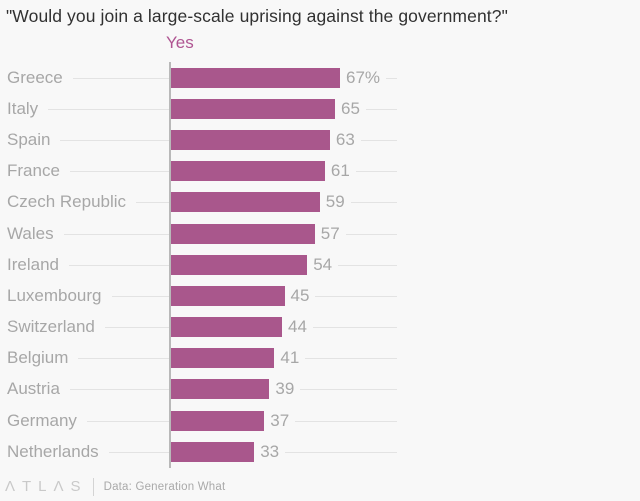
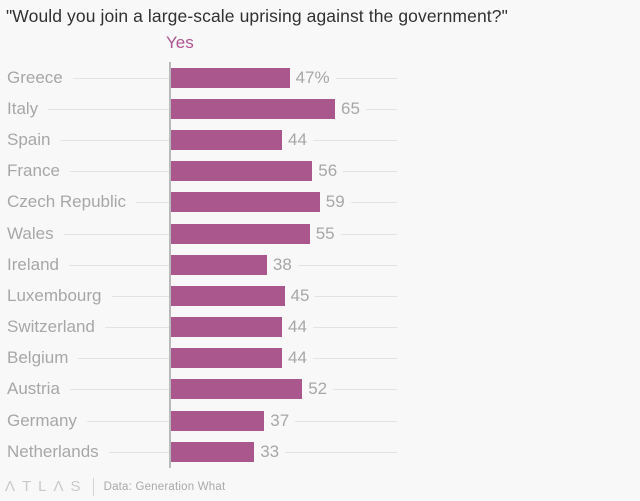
Greece: 67% -> 47%
Spain: 63 -> 44
France: 61 -> 56
Wales: 57 -> 55
Ireland: 54 -> 38
Belgium: 41 -> 44
Austria: 39 -> 52
